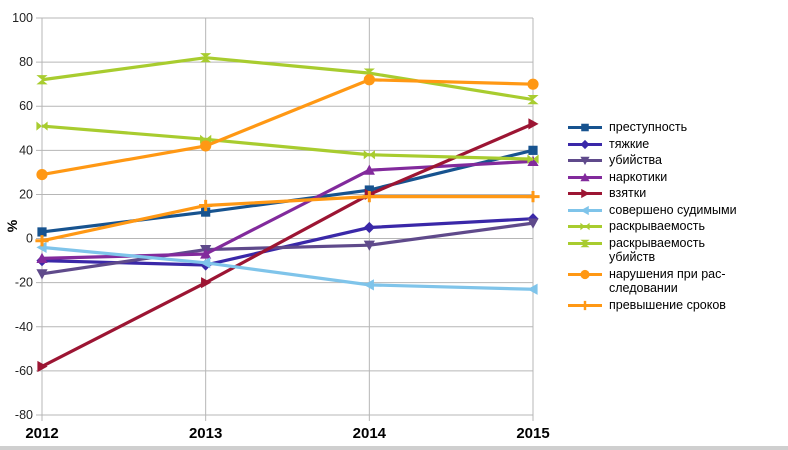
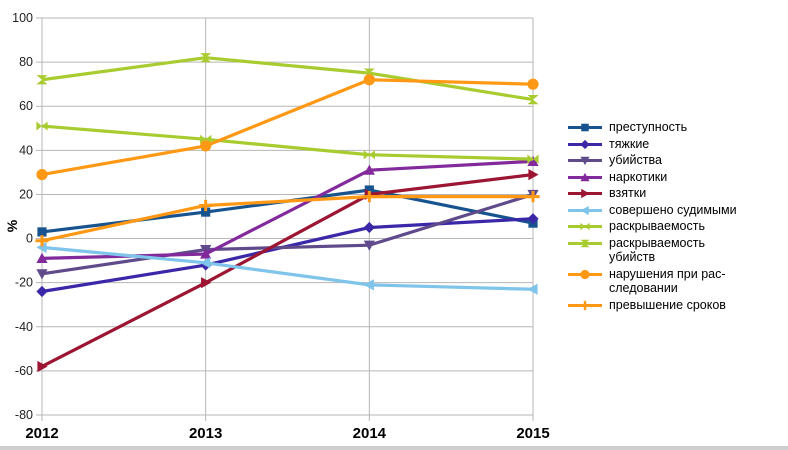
тяжкие/2012: -10 -> -24
преступность/2015: 40 -> 7
убийства/2015: 7 -> 20
взятки/2015: 52 -> 29
